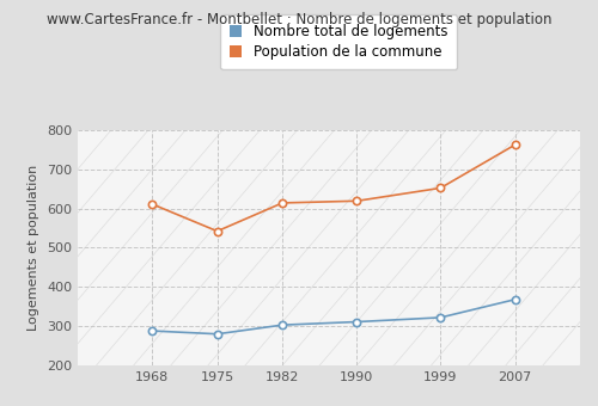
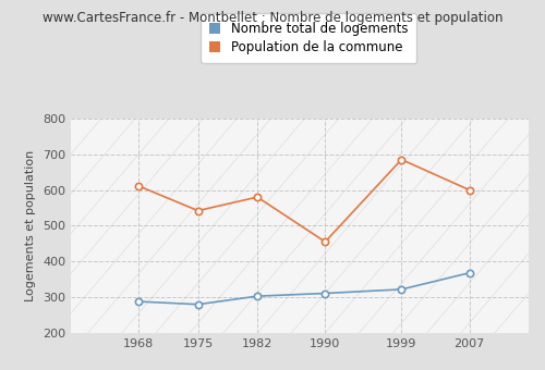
Population de la commune/1982: 614 -> 580
Population de la commune/1990: 619 -> 455
Population de la commune/1999: 652 -> 685
Population de la commune/2007: 762 -> 600
